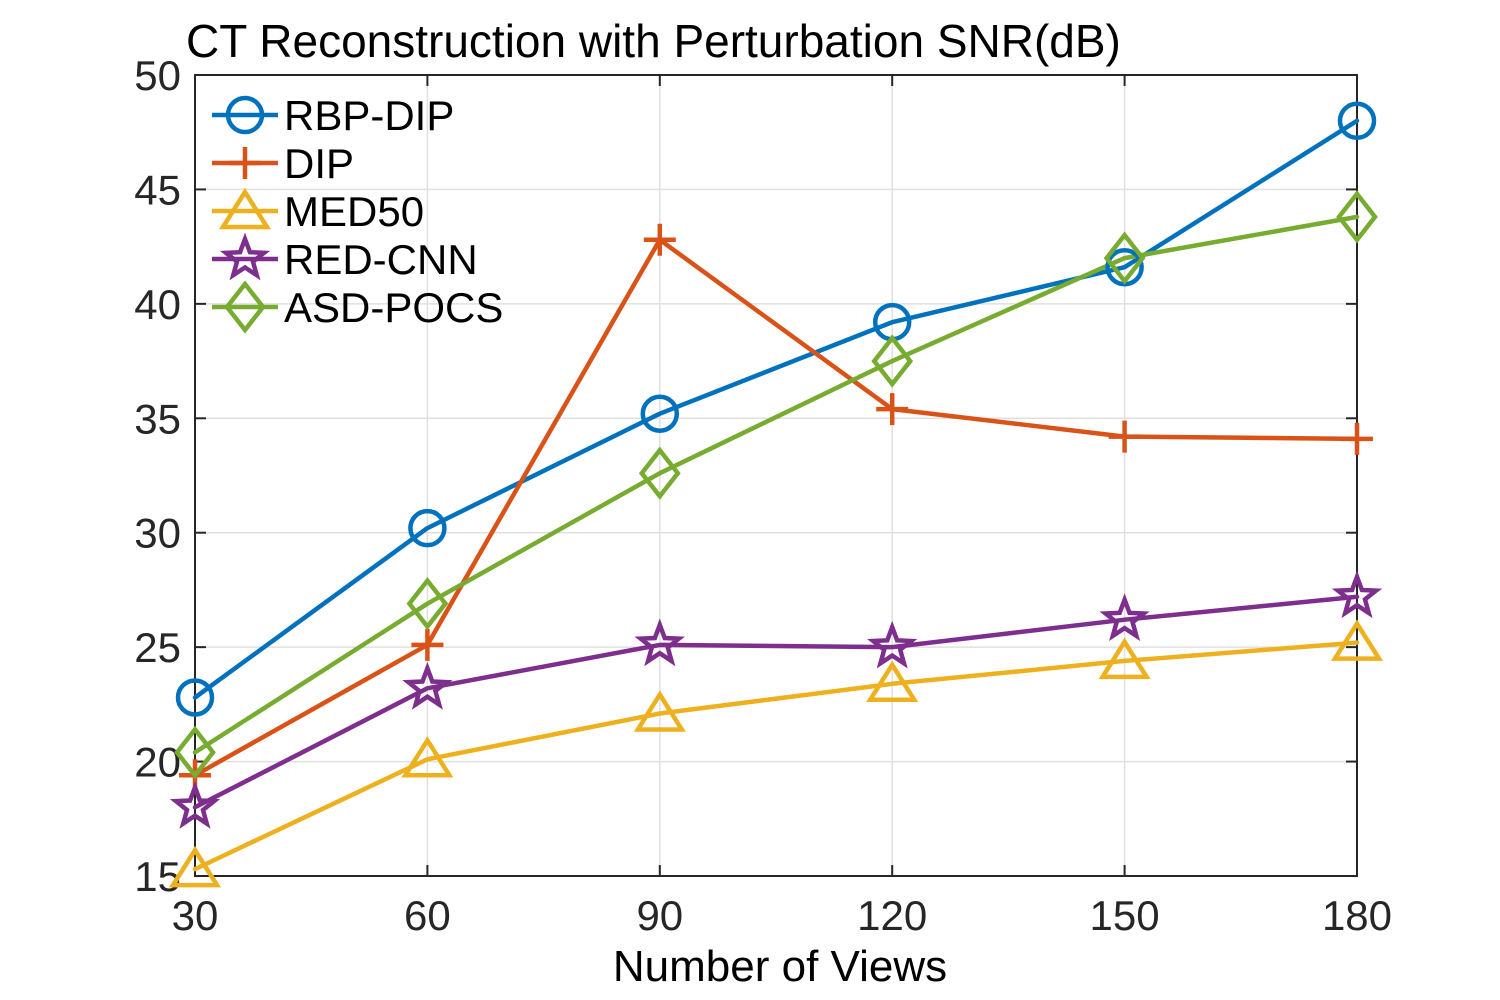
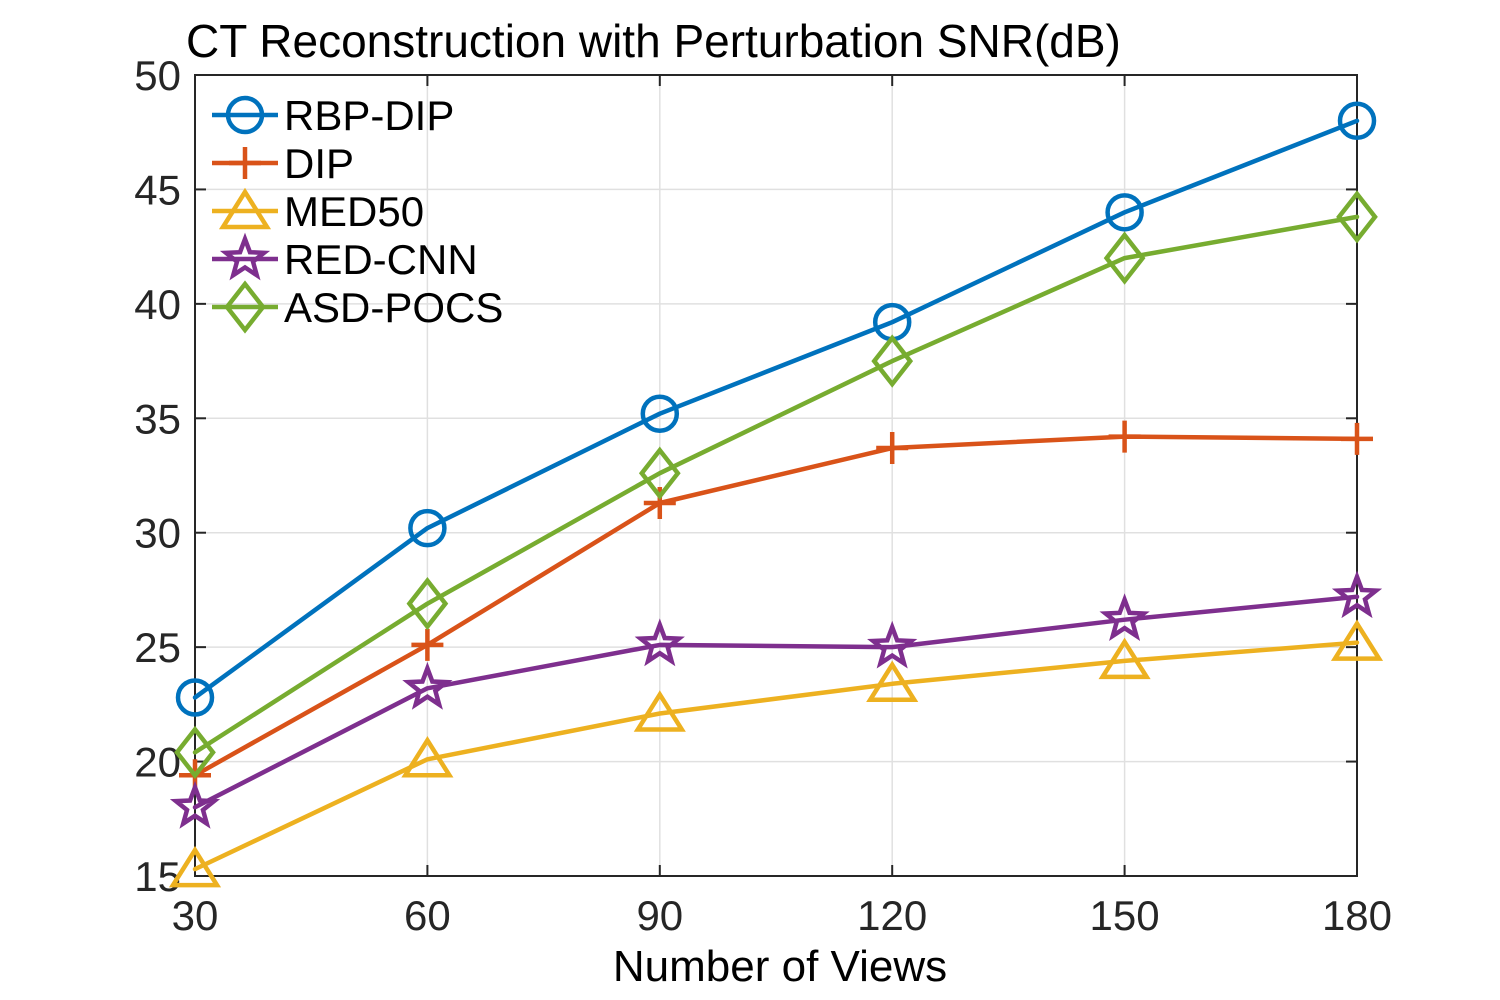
DIP/90: 42.8 -> 31.3
DIP/120: 35.4 -> 33.7
RBP-DIP/150: 41.6 -> 44.0
